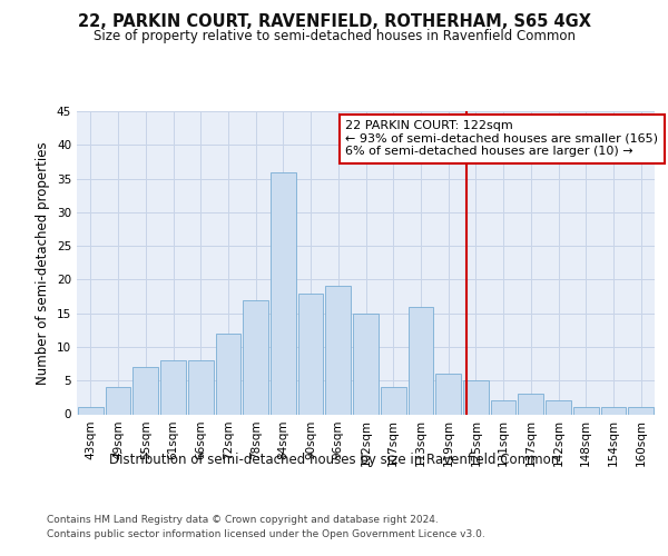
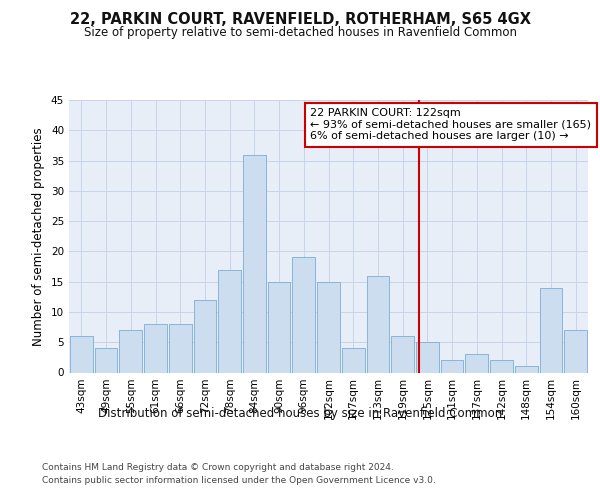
43sqm: 1 -> 6
90sqm: 18 -> 15
154sqm: 1 -> 14
160sqm: 1 -> 7
